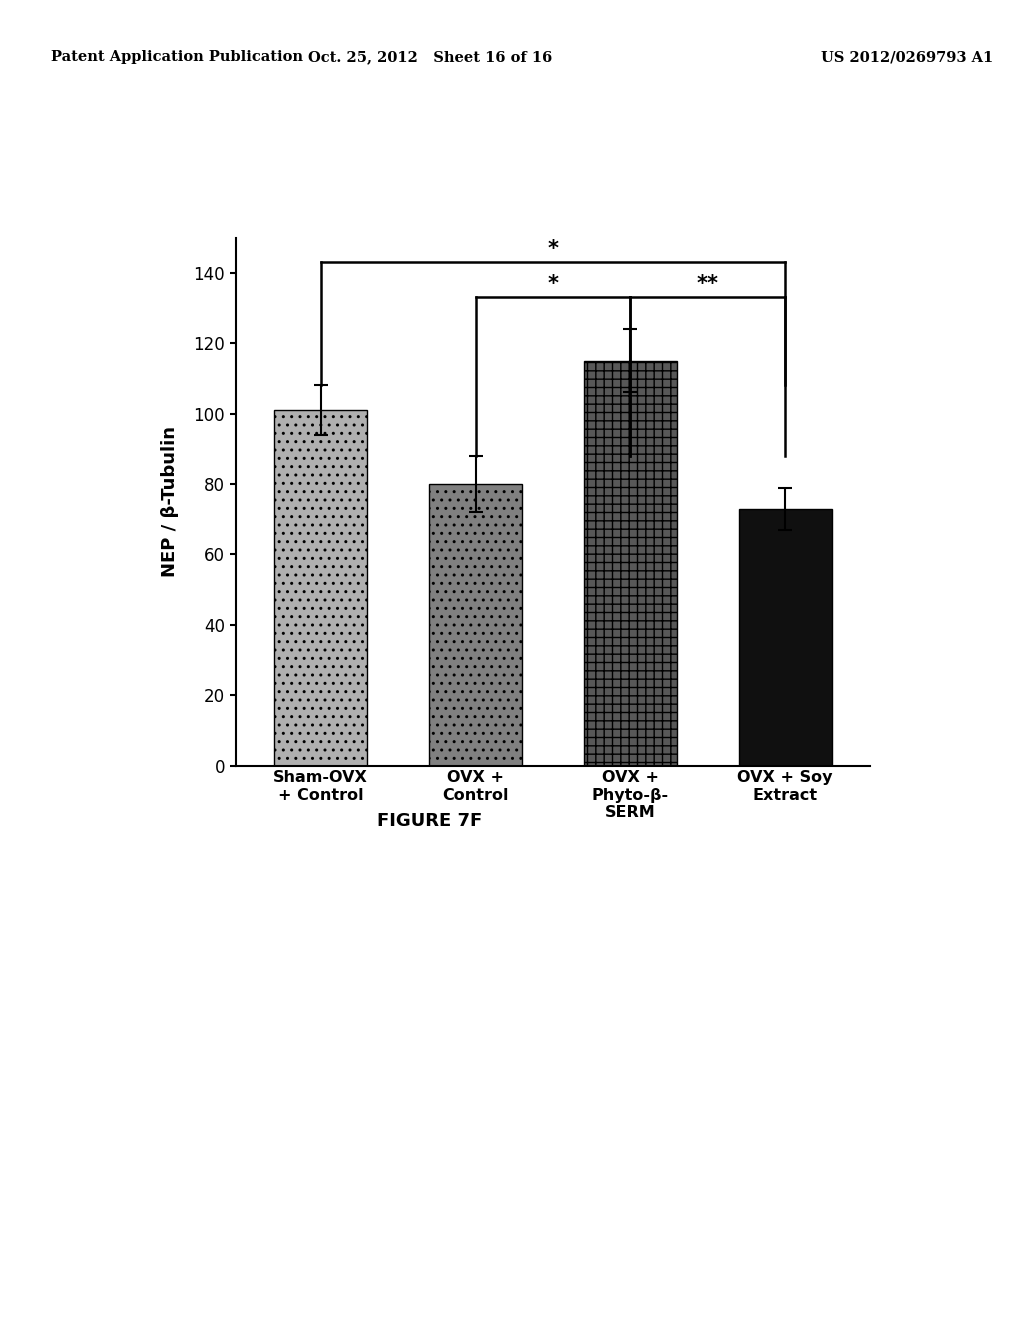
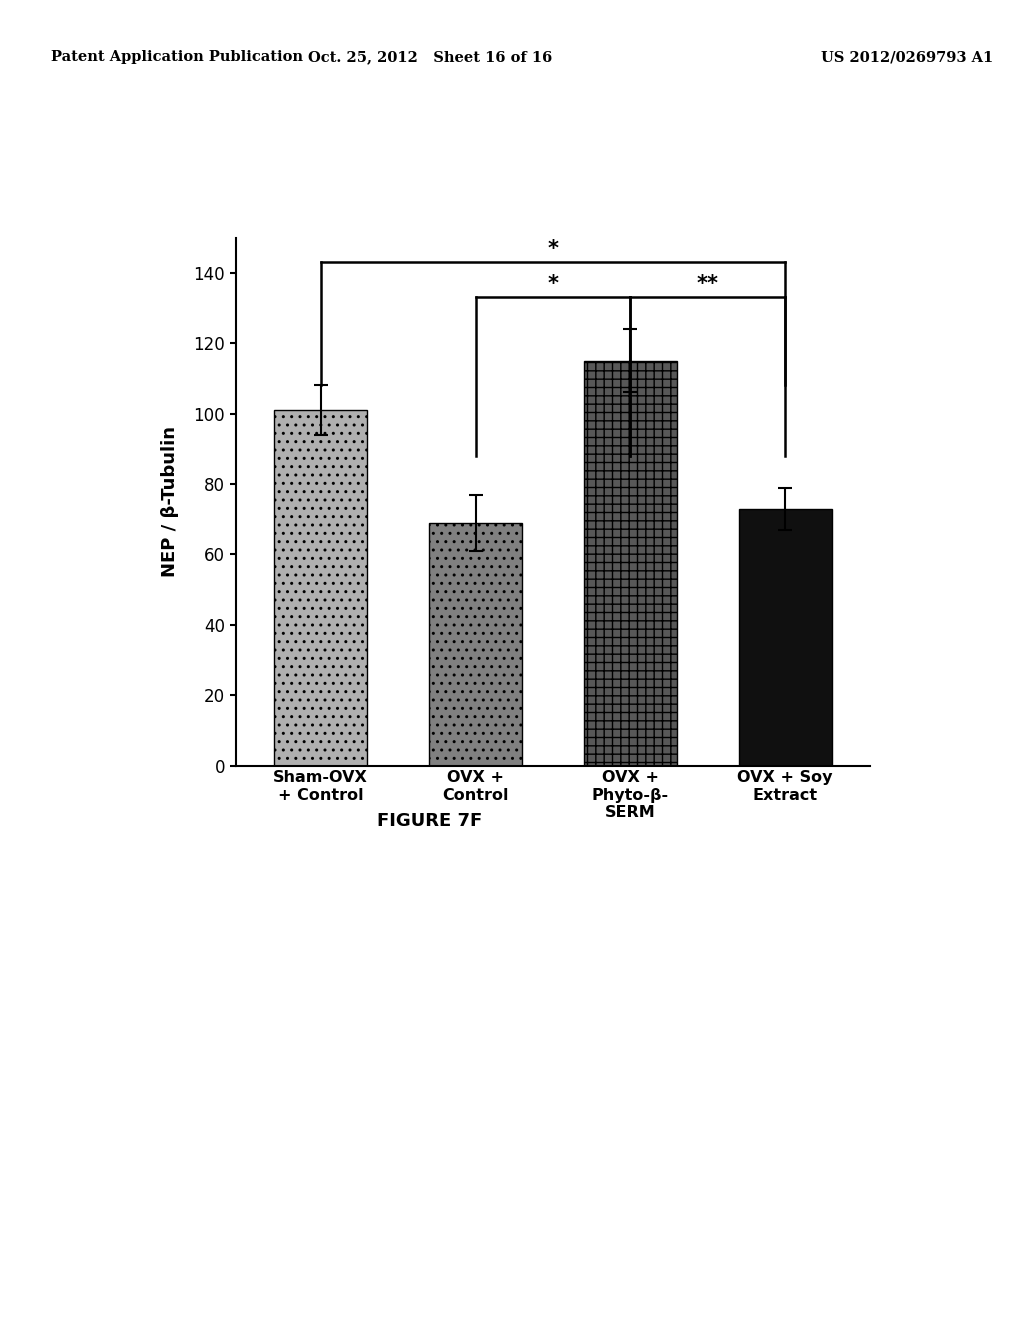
OVX + Control: 80 -> 69
